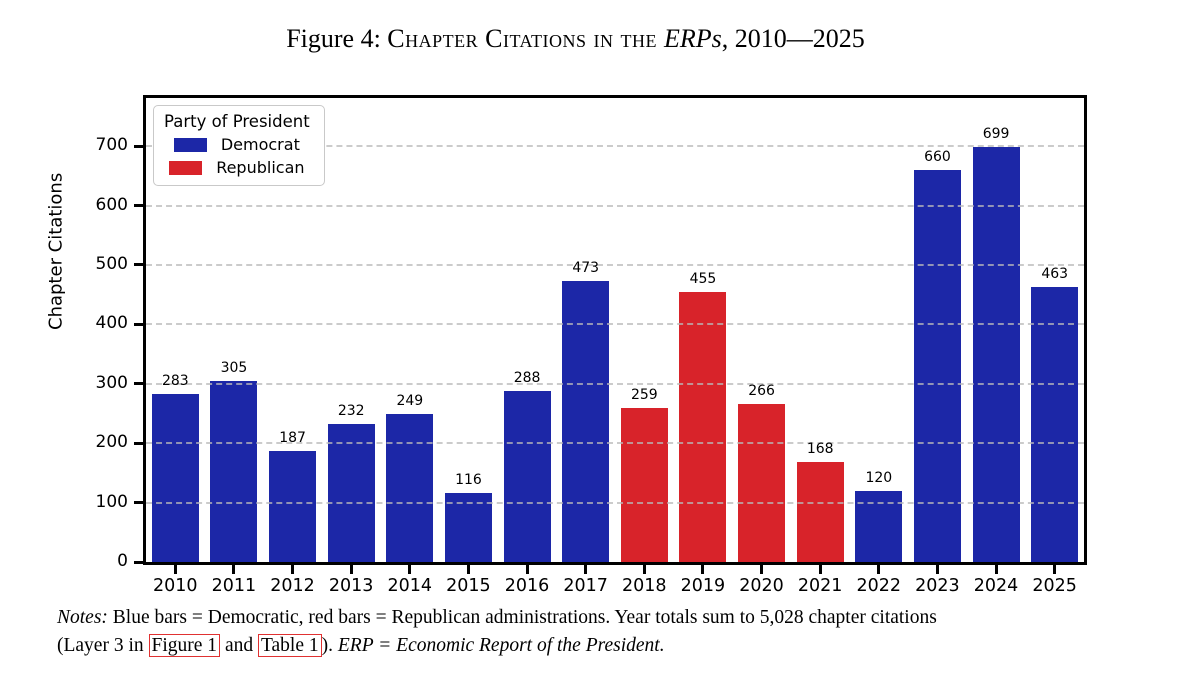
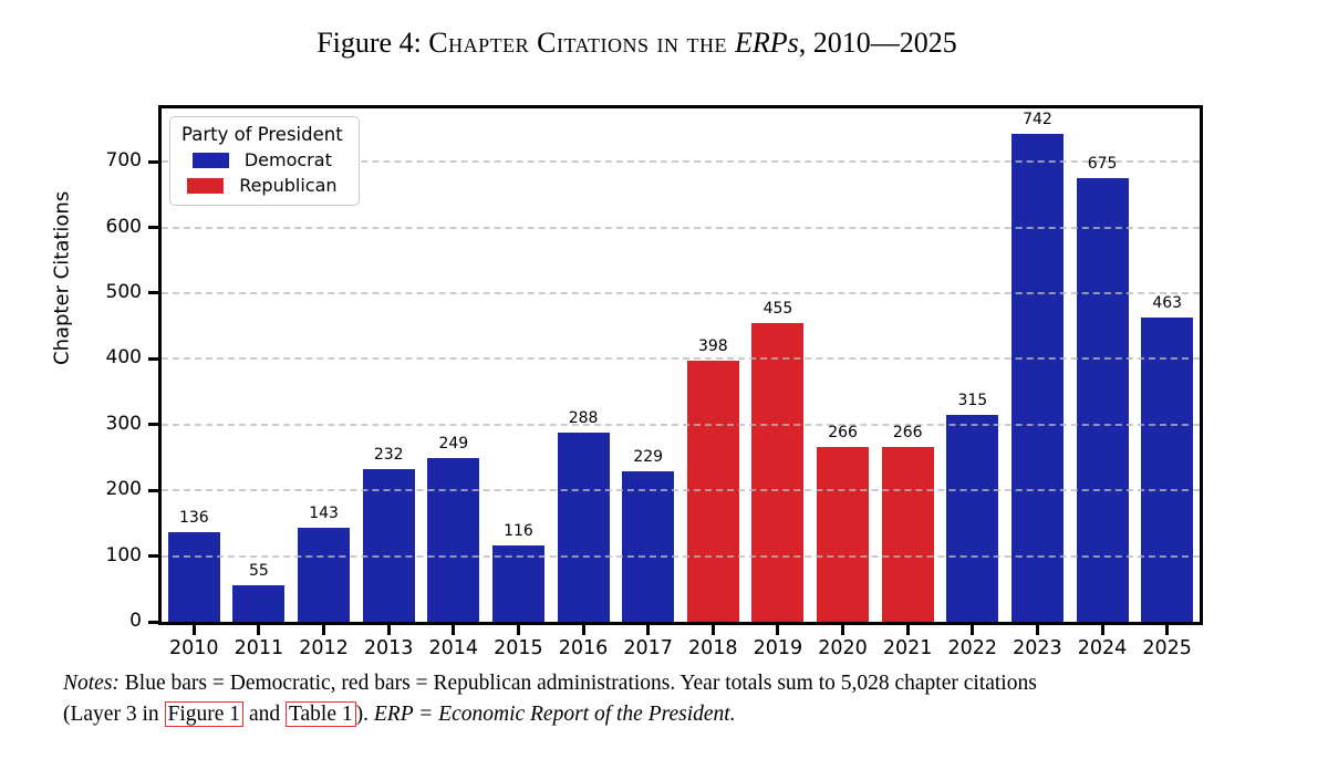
2010: 283 -> 136
2011: 305 -> 55
2012: 187 -> 143
2017: 473 -> 229
2018: 259 -> 398
2021: 168 -> 266
2022: 120 -> 315
2023: 660 -> 742
2024: 699 -> 675
